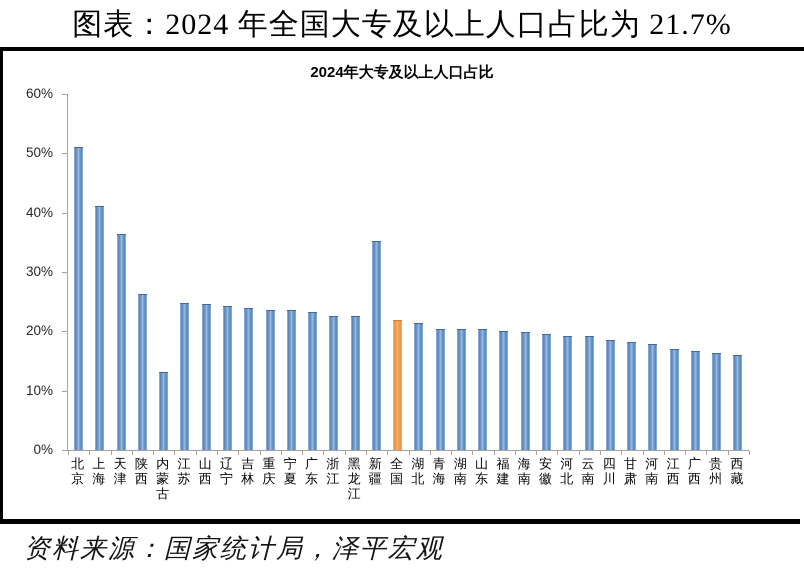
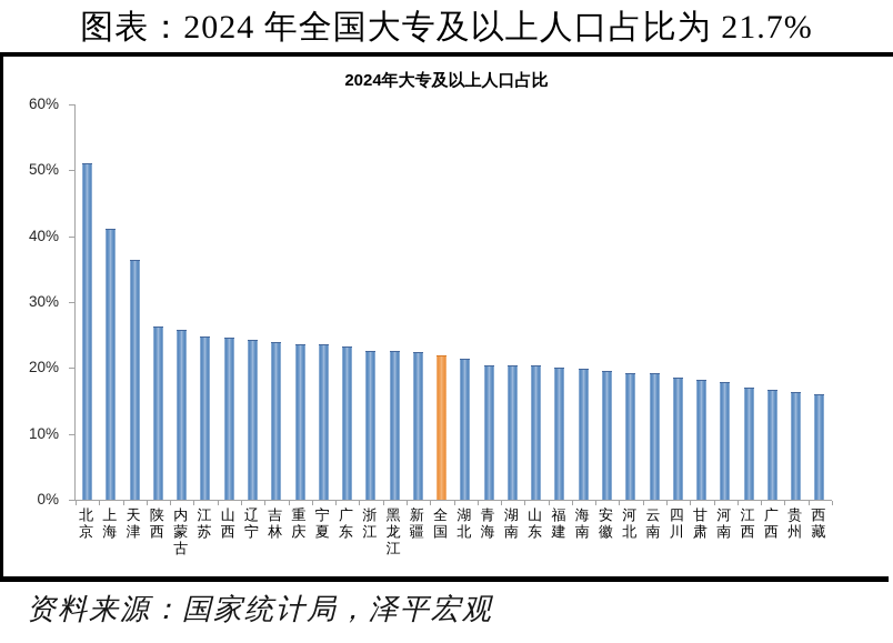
内蒙古: 13% -> 26%
新疆: 35% -> 22%
